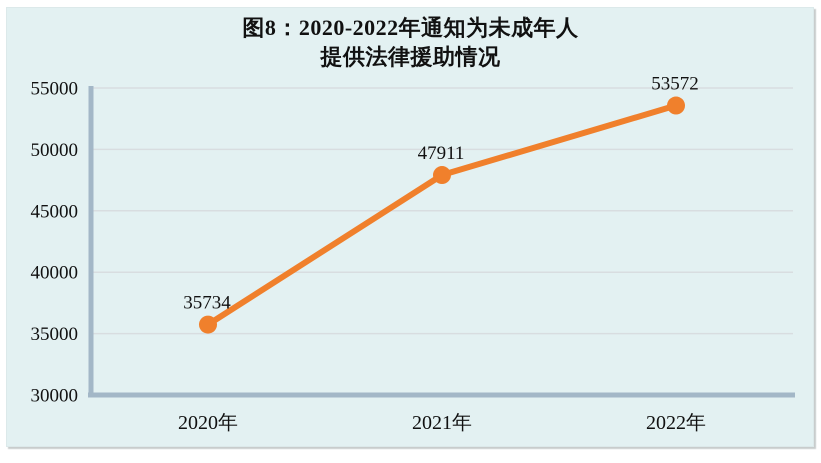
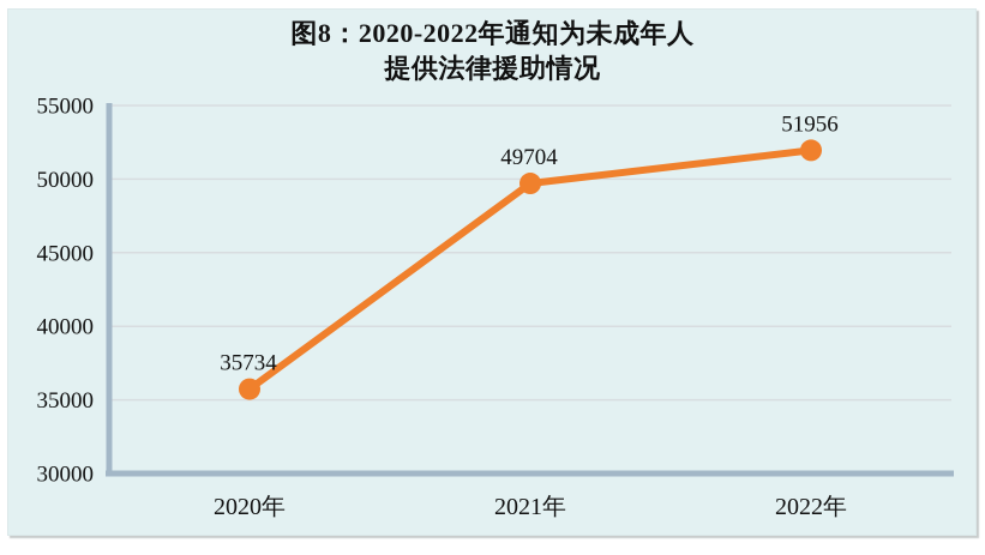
2021年: 47911 -> 49704
2022年: 53572 -> 51956
